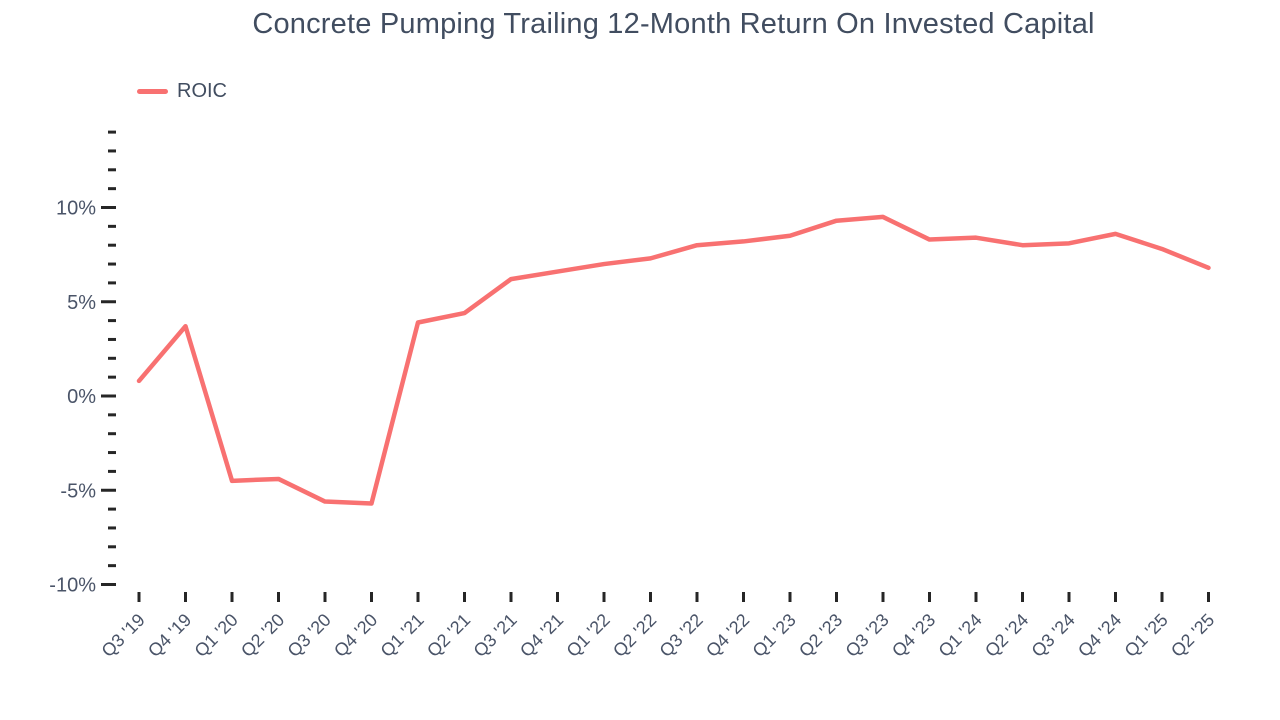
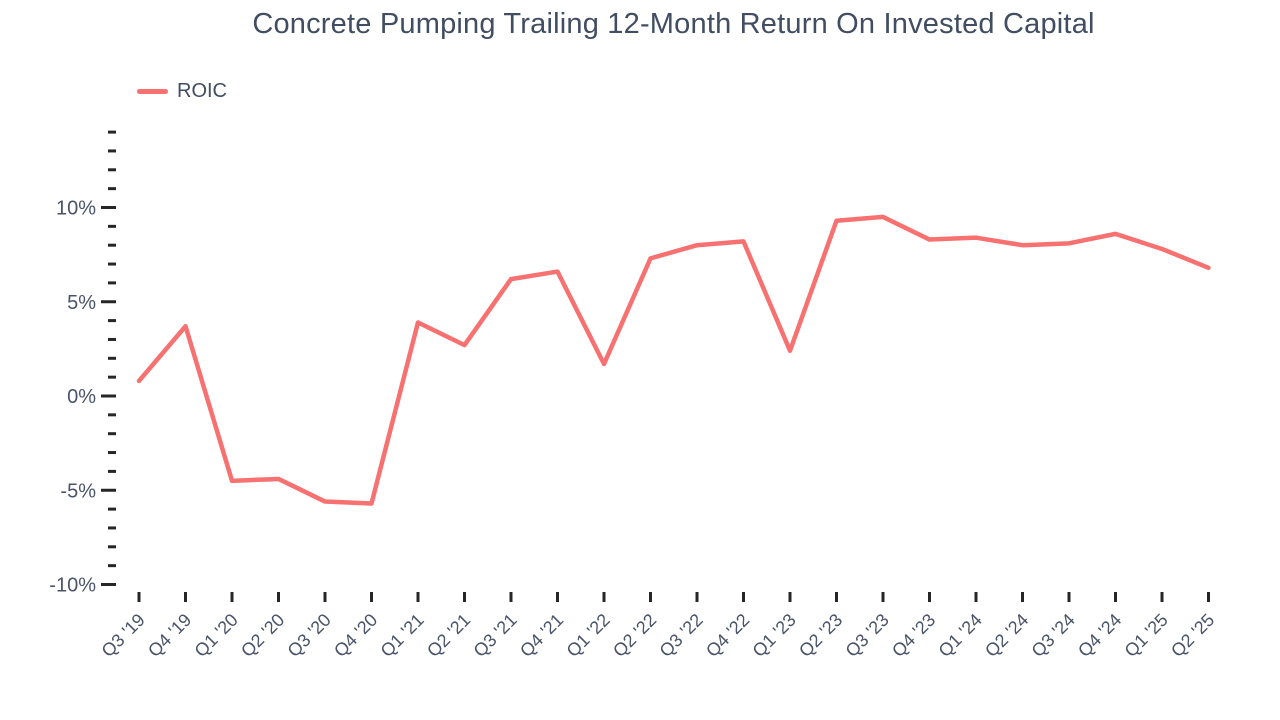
Q2 '21: 4.4% -> 2.7%
Q1 '22: 7.0% -> 1.7%
Q1 '23: 8.5% -> 2.4%
